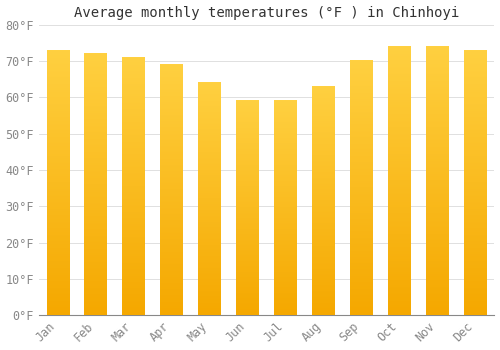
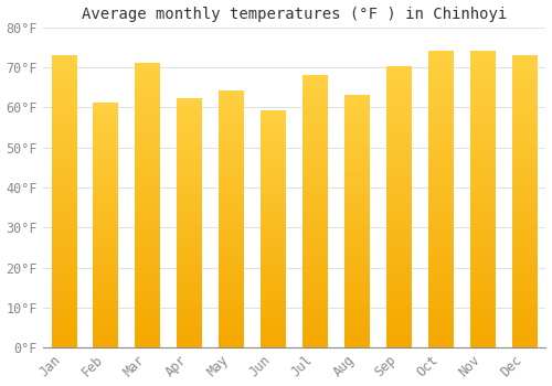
Feb: 72°F -> 61°F
Apr: 69°F -> 62°F
Jul: 59°F -> 68°F
